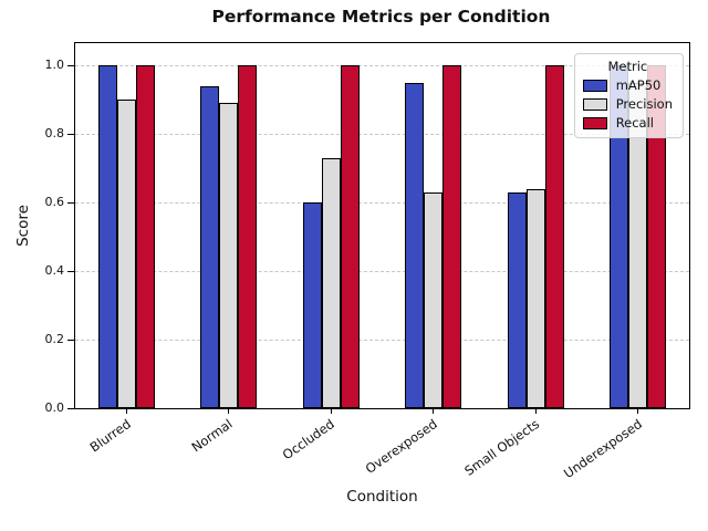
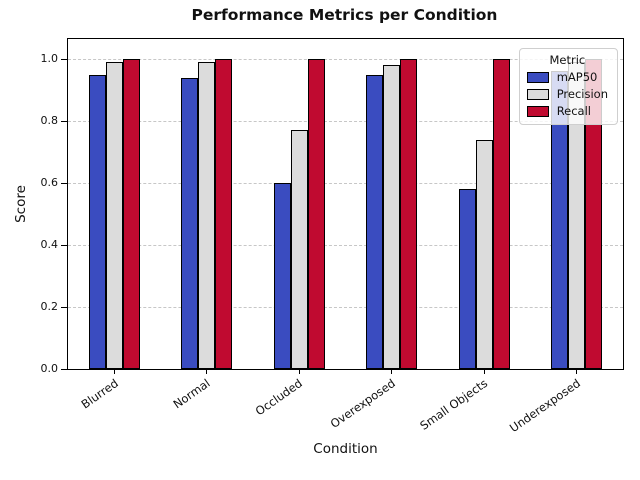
mAP50/Blurred: 1.00 -> 0.95
Precision/Blurred: 0.90 -> 0.99
Precision/Normal: 0.89 -> 0.99
Precision/Occluded: 0.73 -> 0.77
Precision/Overexposed: 0.63 -> 0.98
mAP50/Small Objects: 0.63 -> 0.58
Precision/Small Objects: 0.64 -> 0.74
mAP50/Underexposed: 1.00 -> 0.96
Precision/Underexposed: 0.95 -> 0.99
